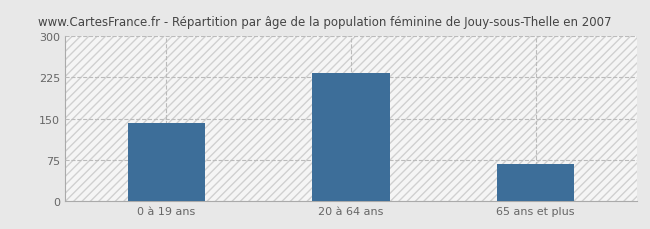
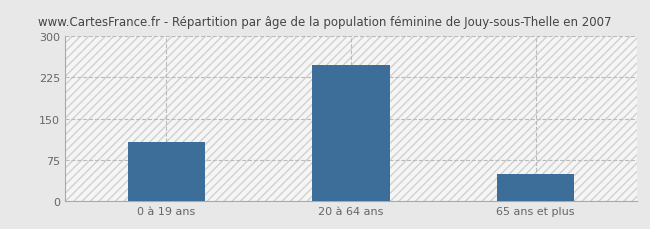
0 à 19 ans: 142 -> 107
20 à 64 ans: 232 -> 247
65 ans et plus: 68 -> 50
